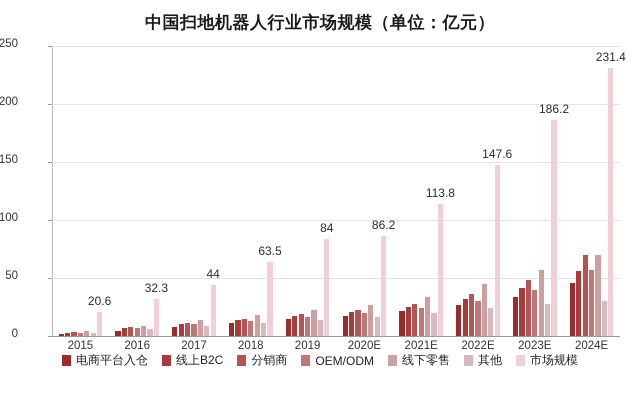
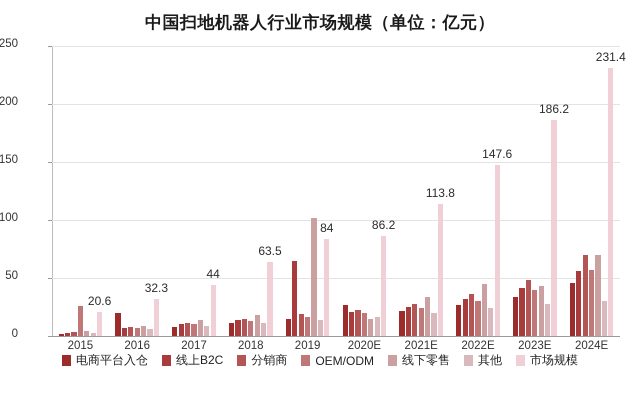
OEM/ODM/2015: 3 -> 26
电商平台入仓/2016: 4 -> 20
线上B2C/2019: 17 -> 65
线下零售/2019: 22 -> 102
电商平台入仓/2020E: 18 -> 27
线下零售/2020E: 26 -> 15
线下零售/2023E: 57 -> 43
